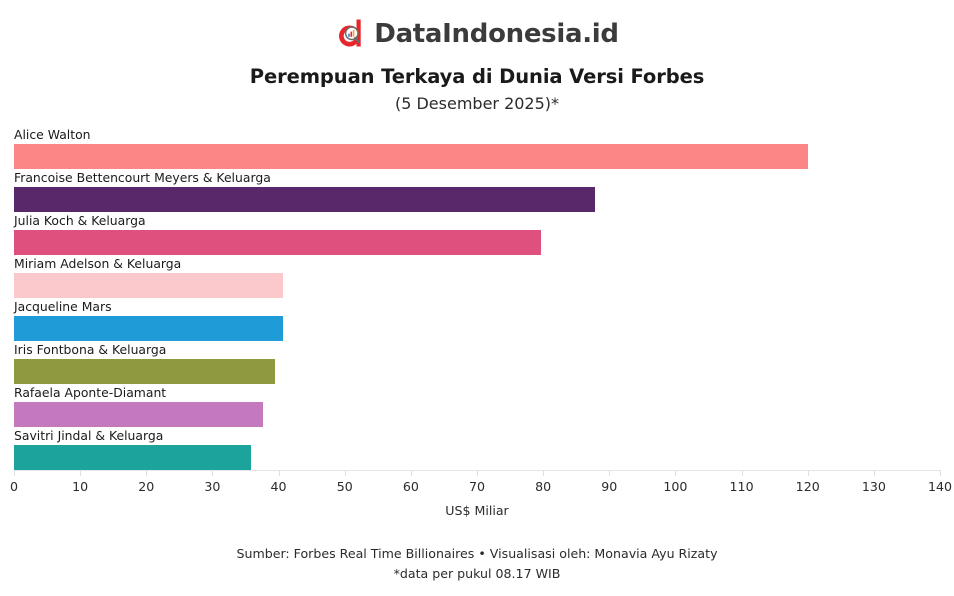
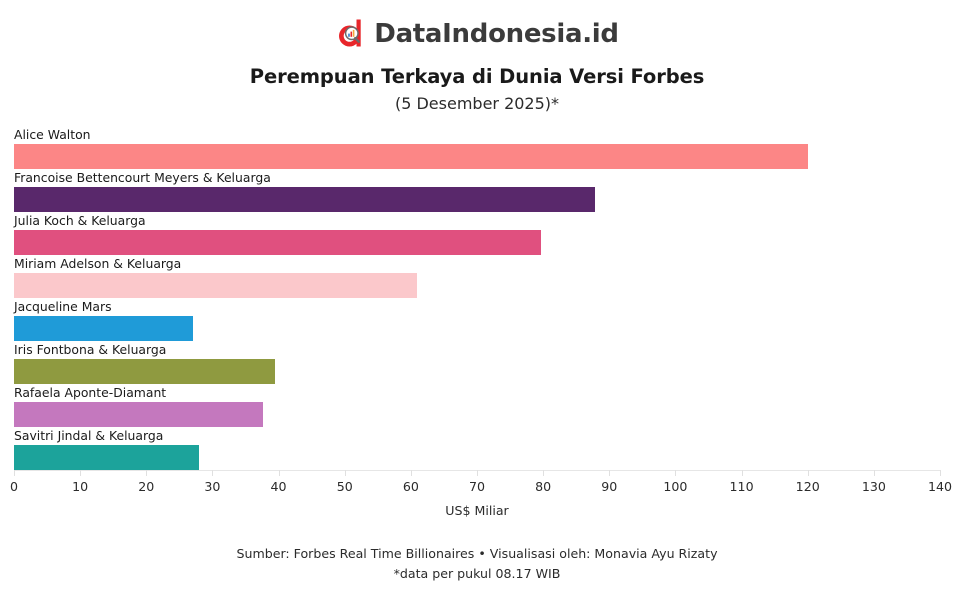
Miriam Adelson & Keluarga: 41 -> 61
Jacqueline Mars: 41 -> 27
Savitri Jindal & Keluarga: 36 -> 28
